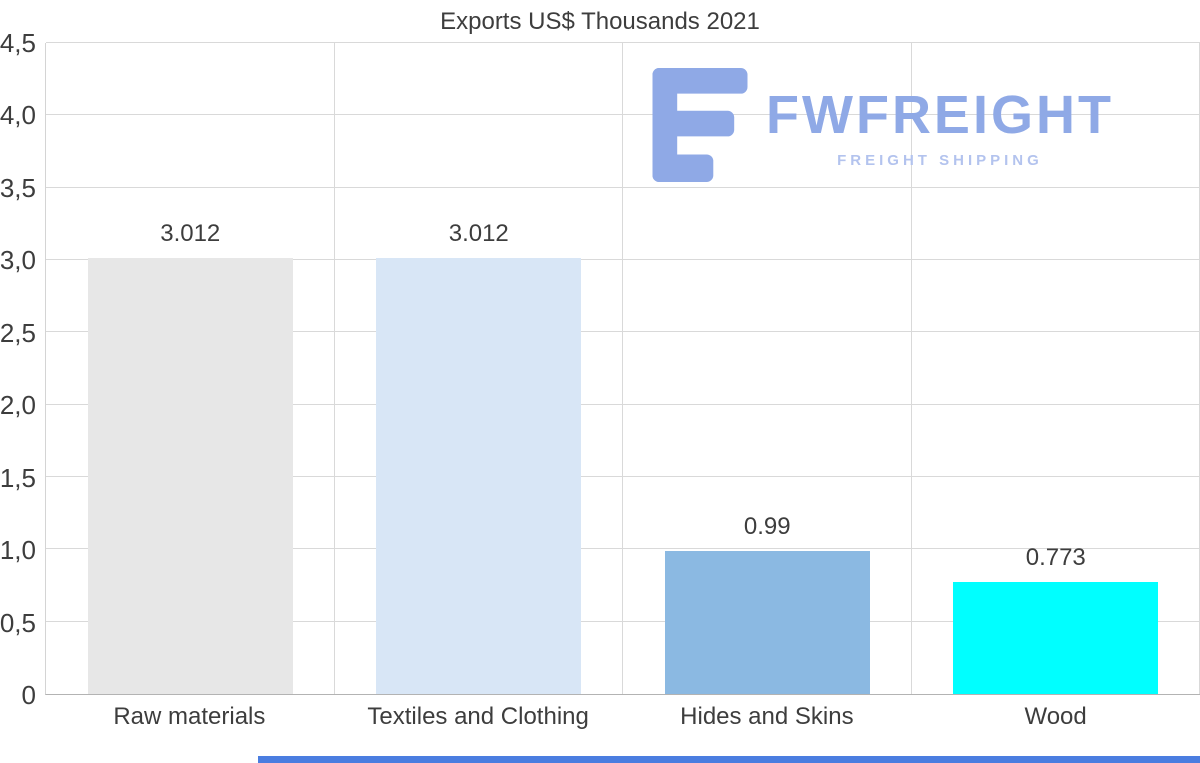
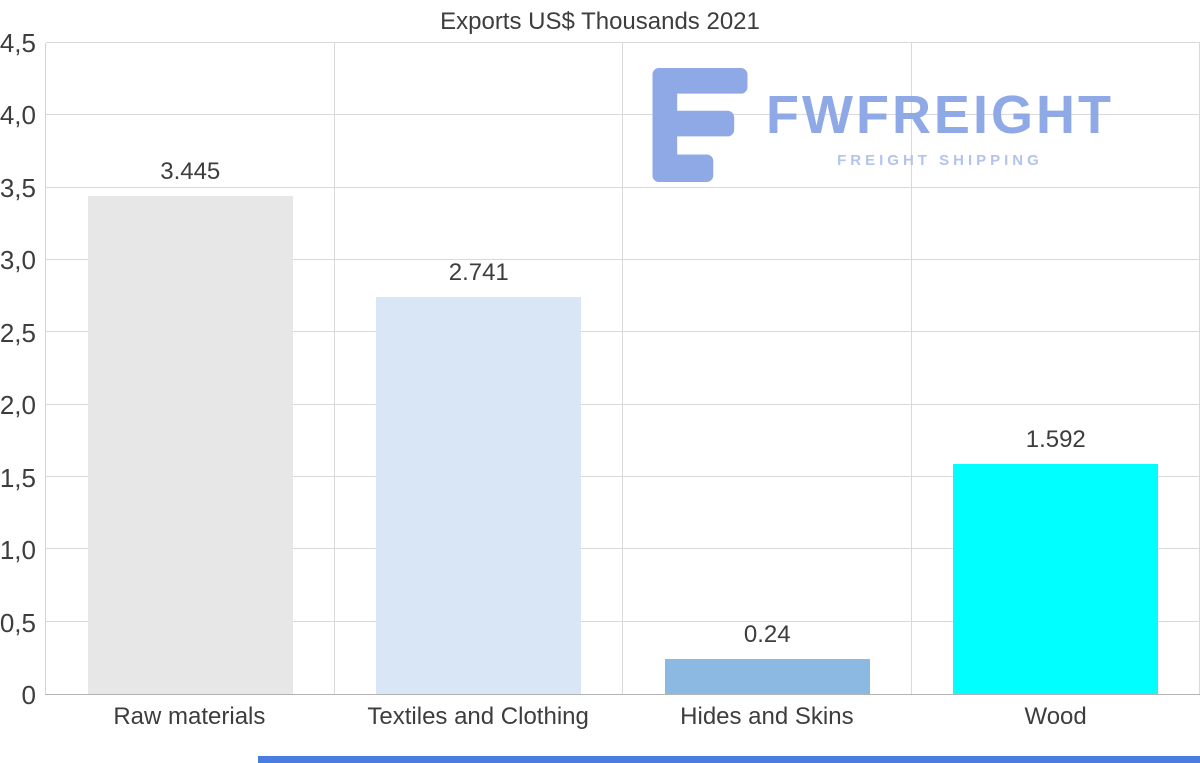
Raw materials: 3.012 -> 3.445
Textiles and Clothing: 3.012 -> 2.741
Hides and Skins: 0.99 -> 0.24
Wood: 0.773 -> 1.592
